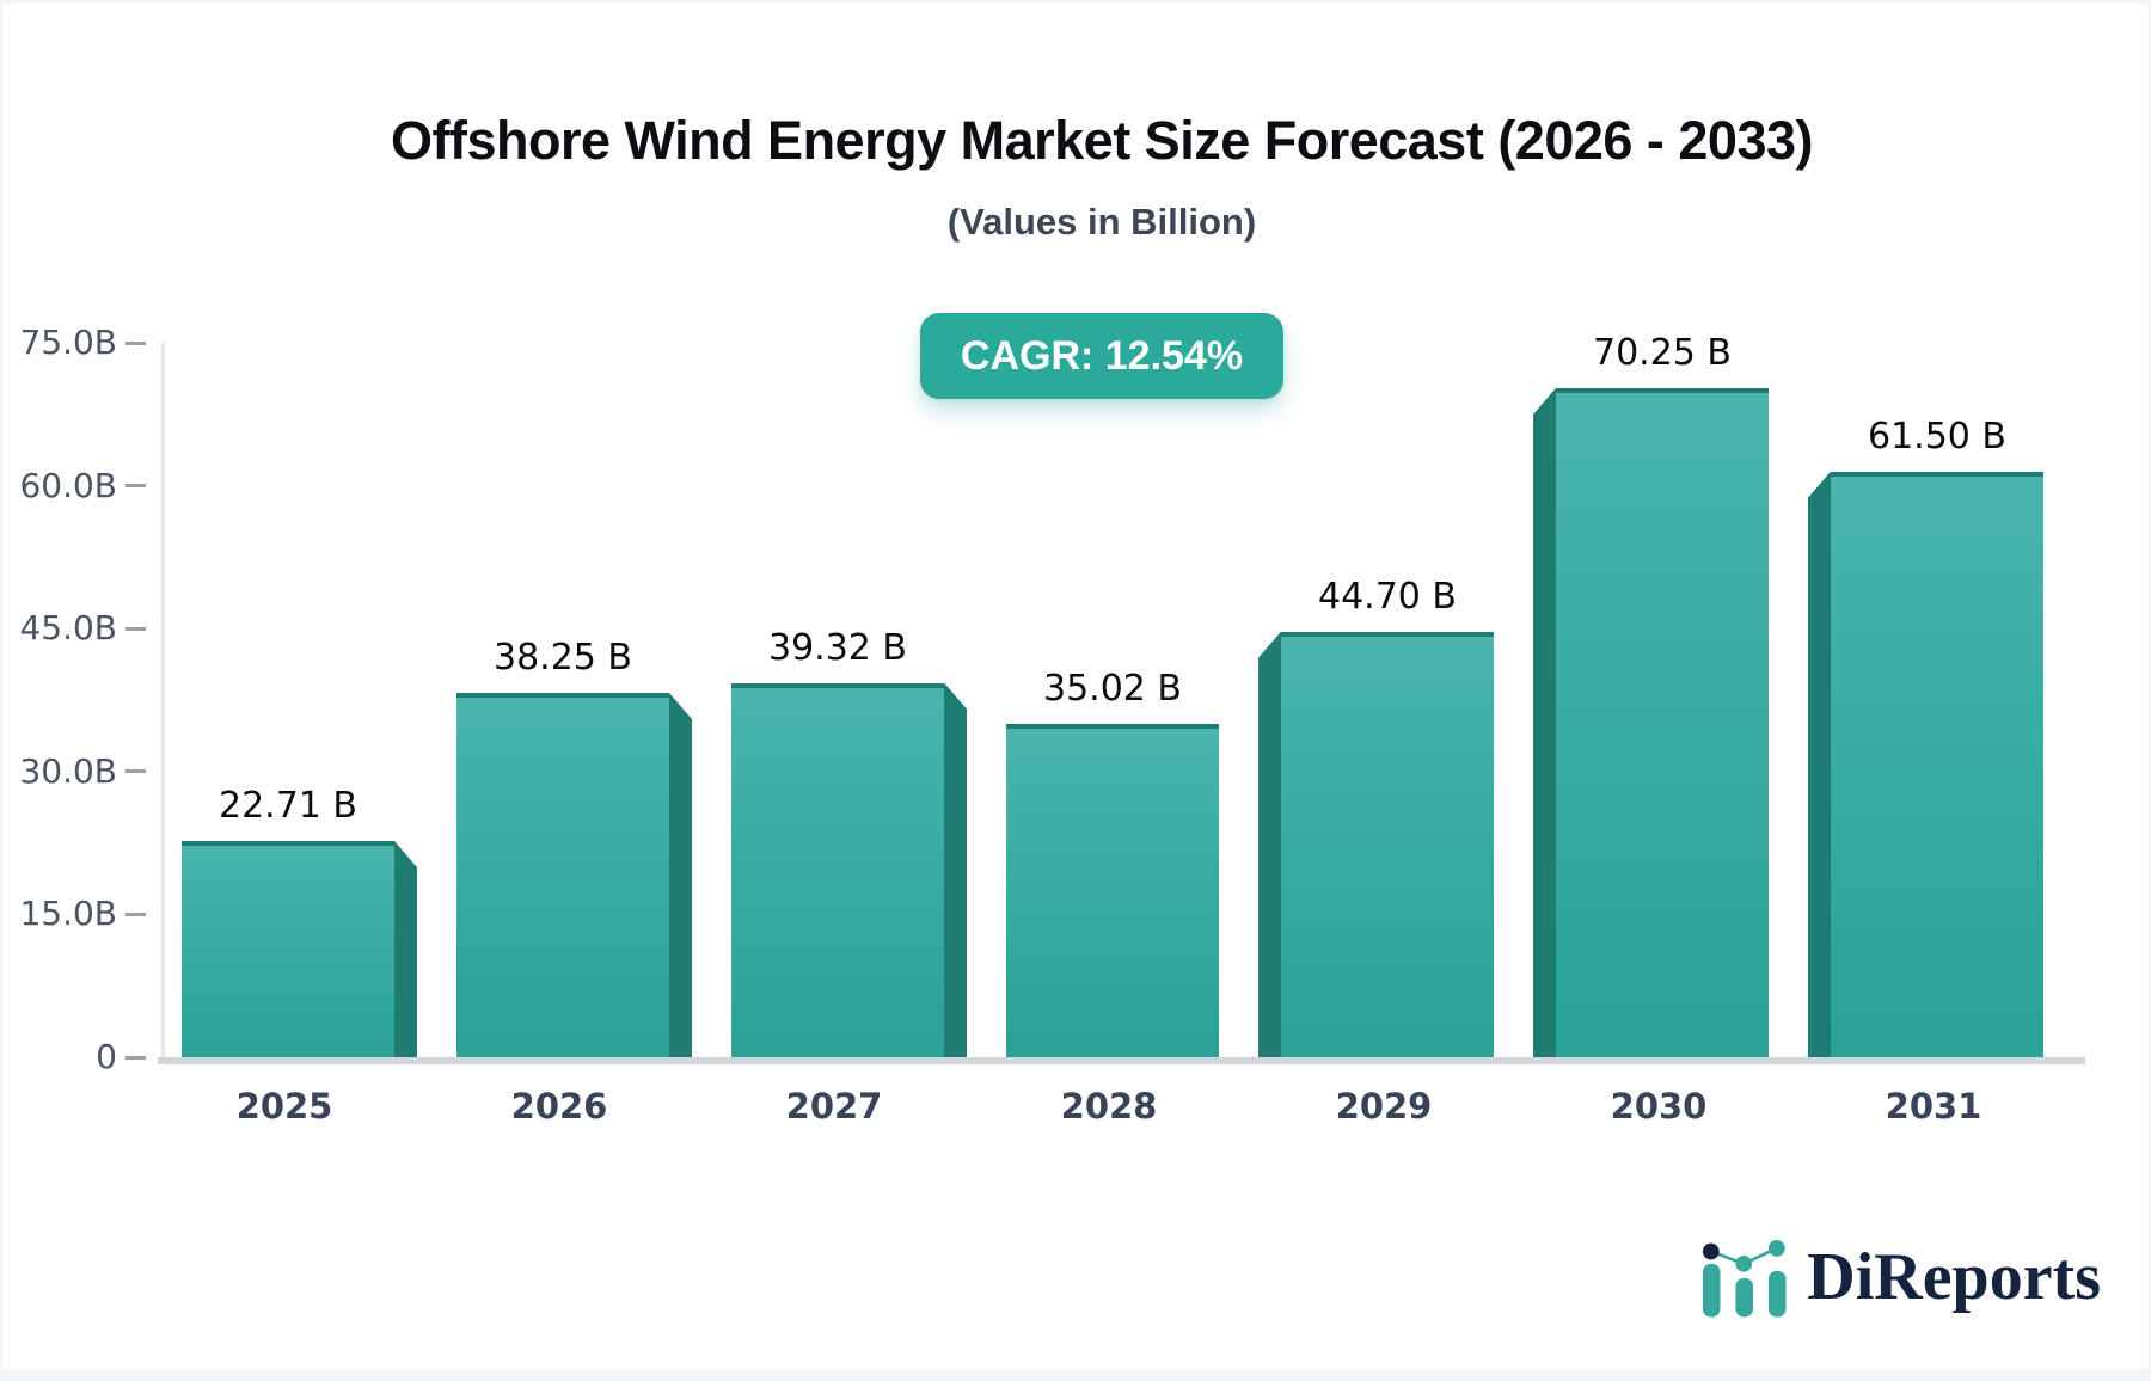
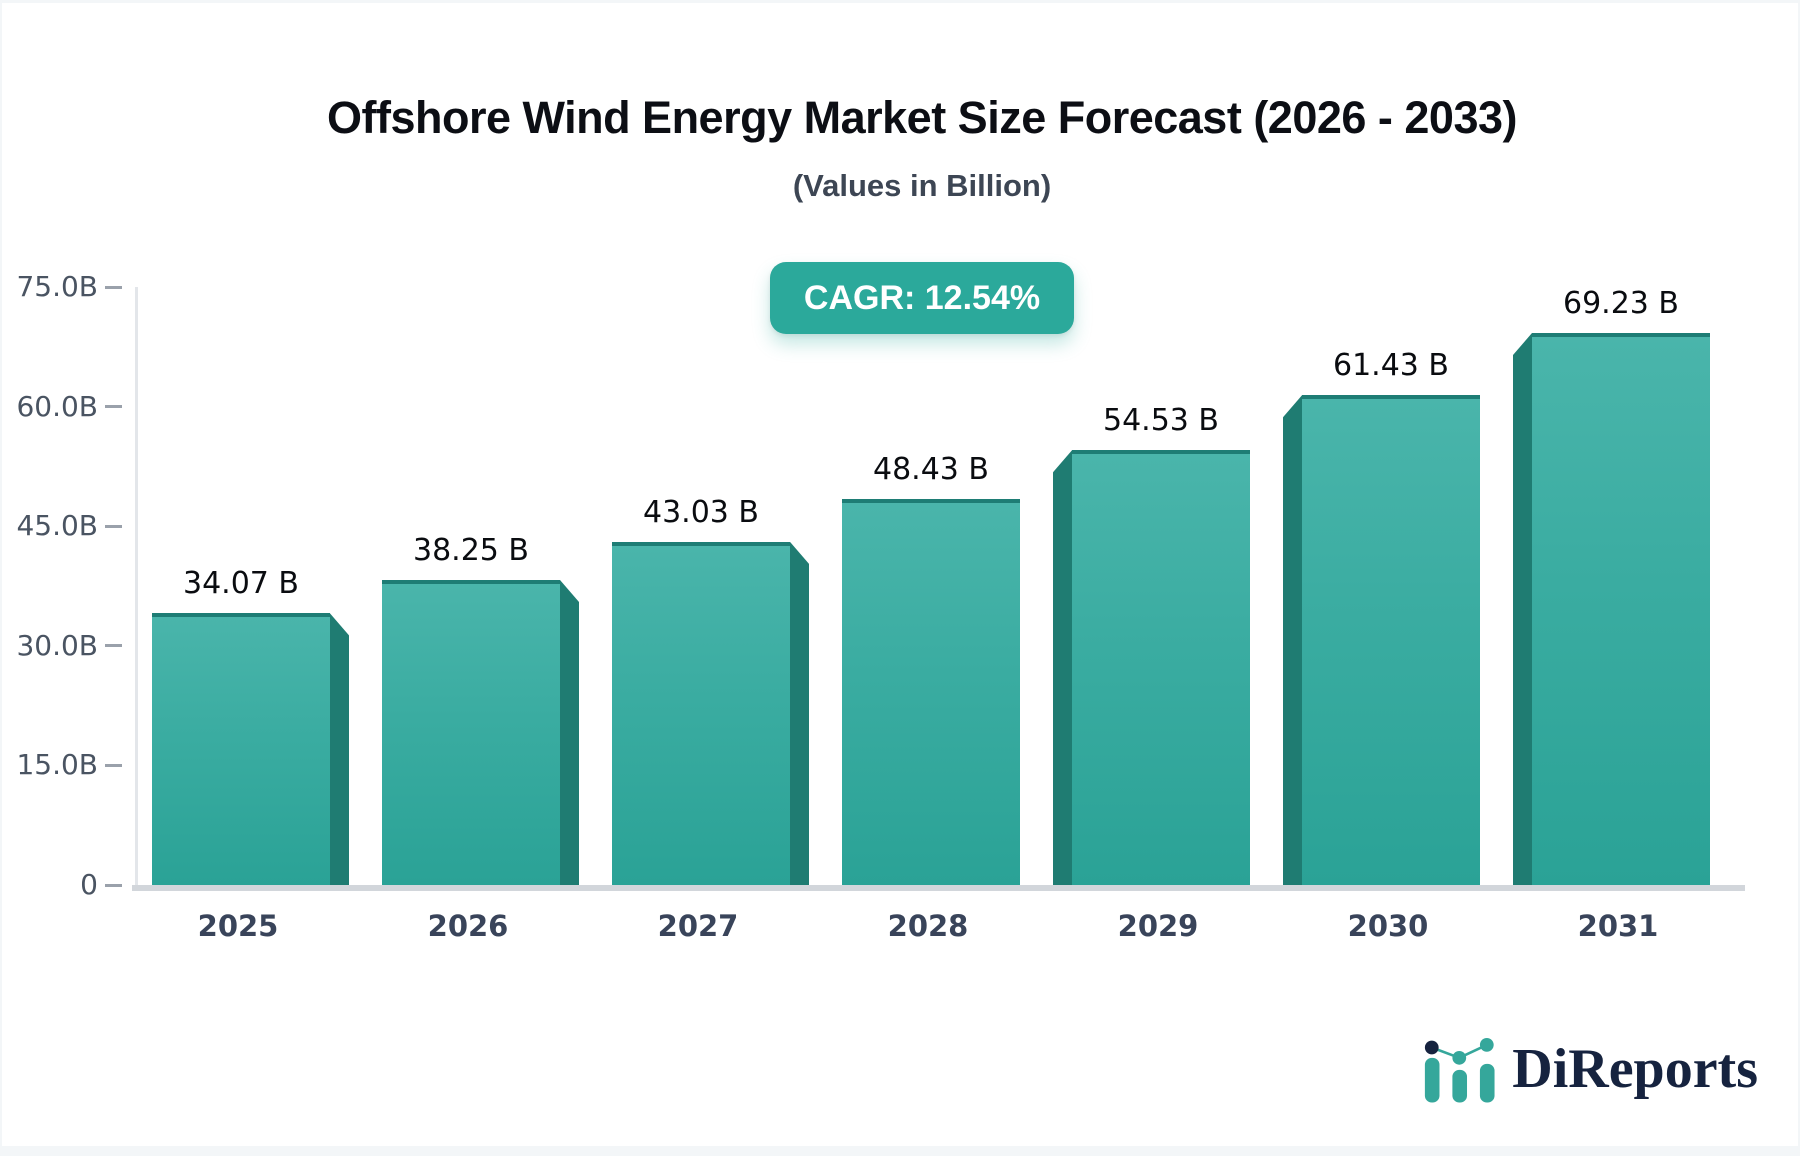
2025: 22.71 -> 34.07
2027: 39.32 -> 43.03
2028: 35.02 -> 48.43
2029: 44.70 -> 54.53
2030: 70.25 -> 61.43
2031: 61.50 -> 69.23
